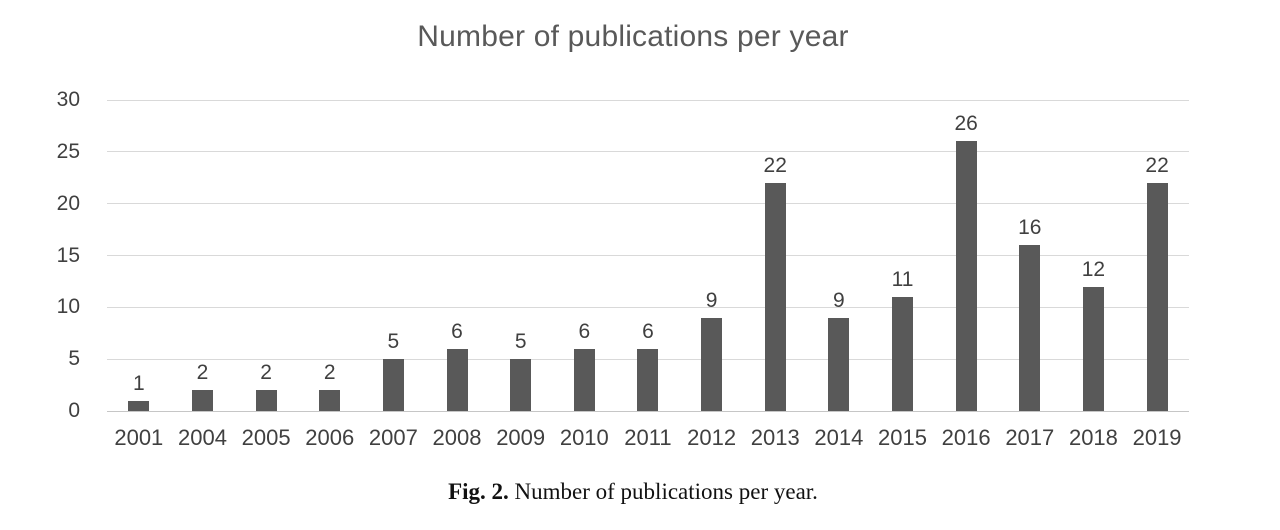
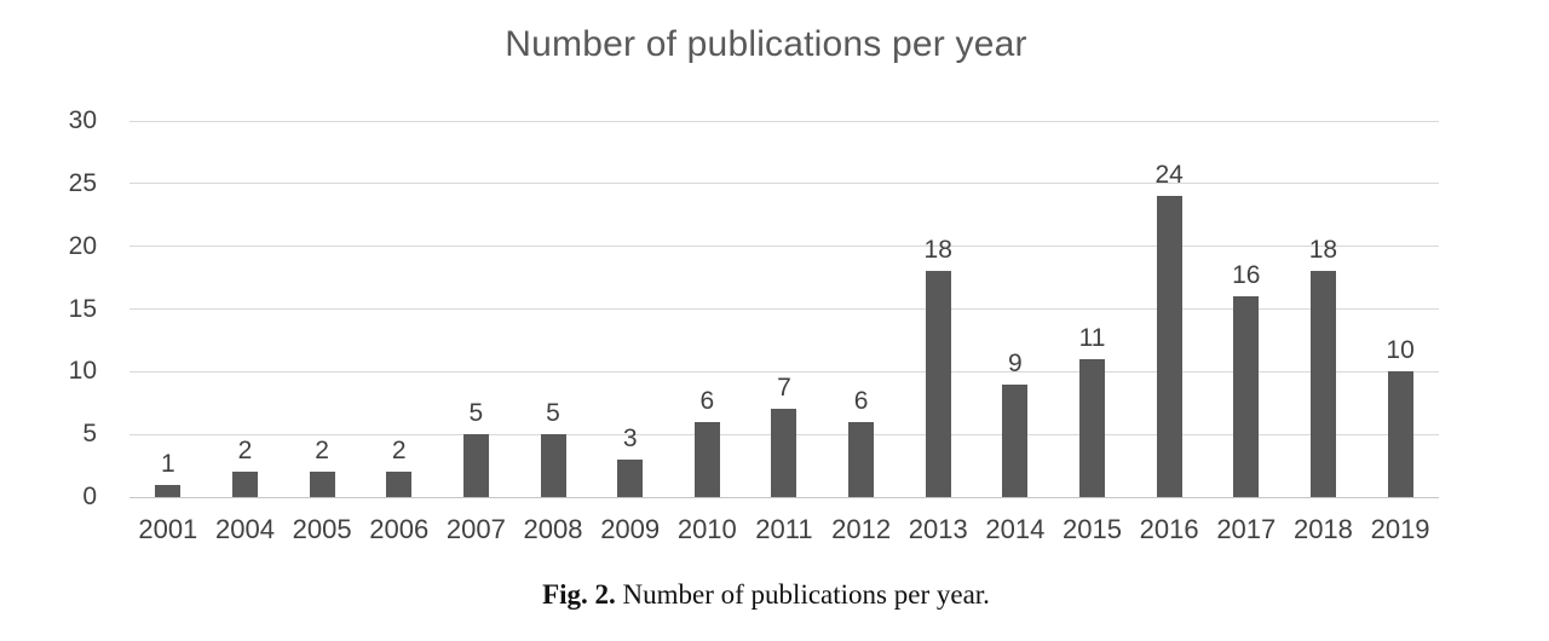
2008: 6 -> 5
2009: 5 -> 3
2011: 6 -> 7
2012: 9 -> 6
2013: 22 -> 18
2016: 26 -> 24
2018: 12 -> 18
2019: 22 -> 10
